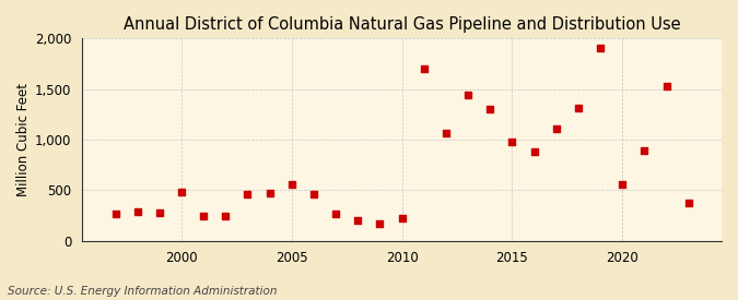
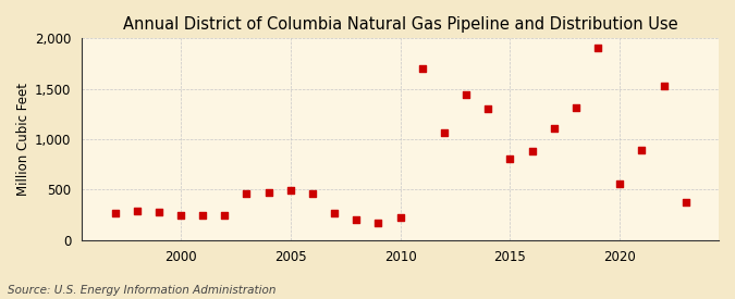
2000: 480 -> 250
2005: 560 -> 490
2015: 980 -> 810
